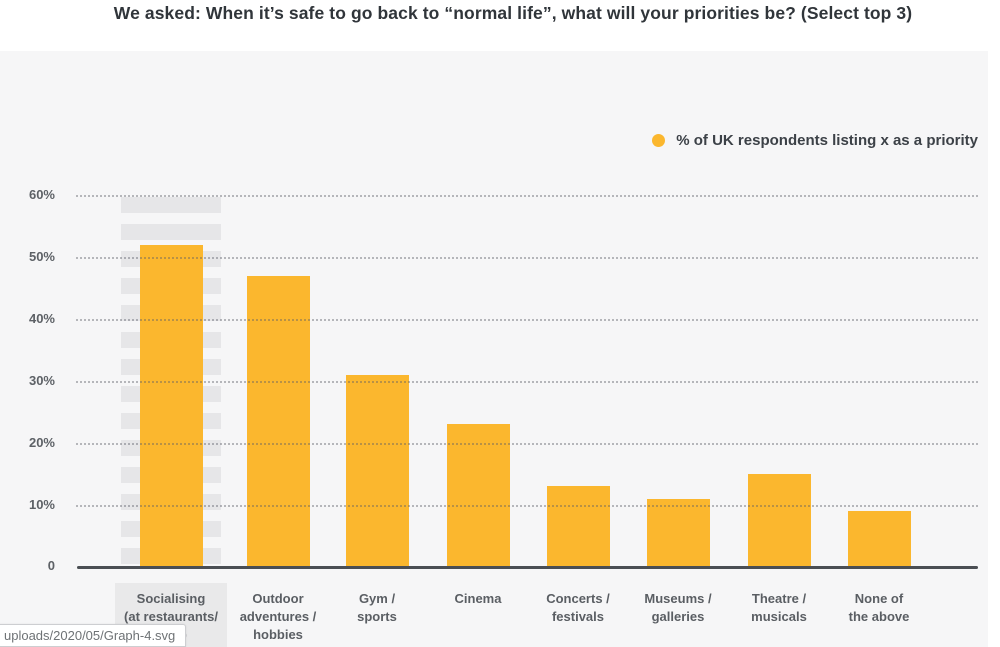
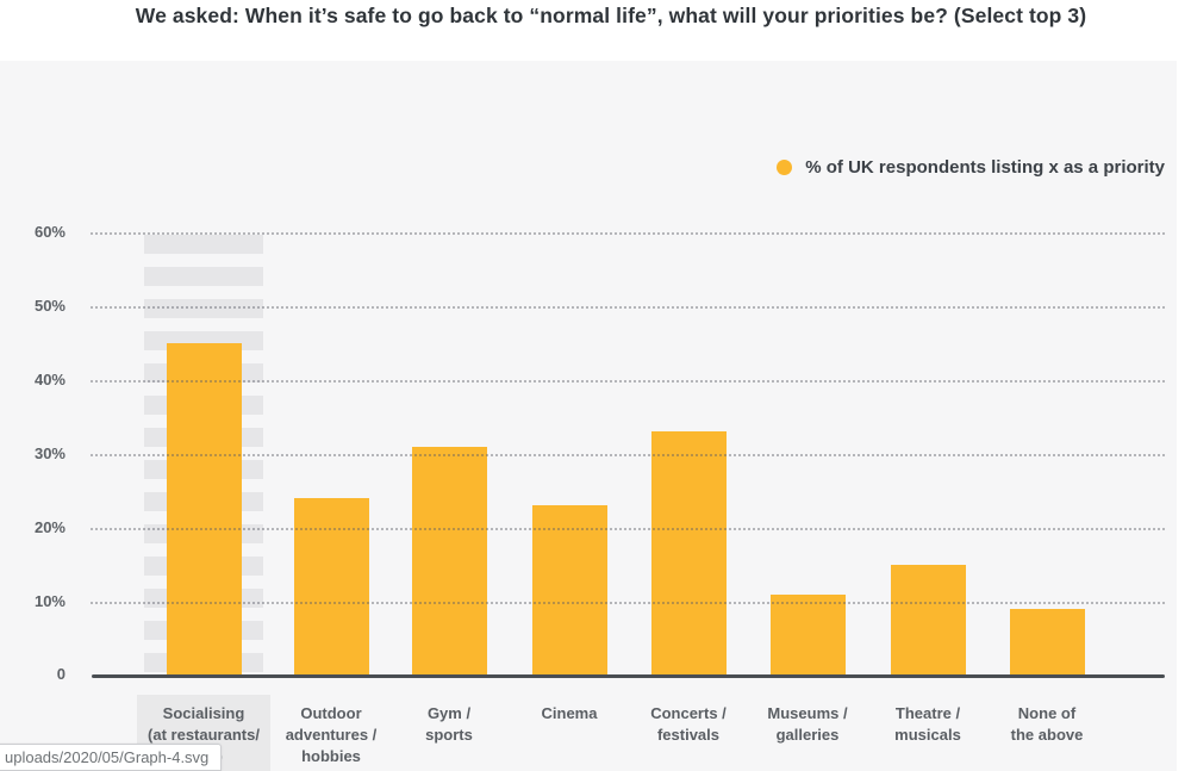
Socialising (at restaurants/ bars): 52% -> 45%
Outdoor adventures / hobbies: 47% -> 24%
Concerts / festivals: 13% -> 33%
